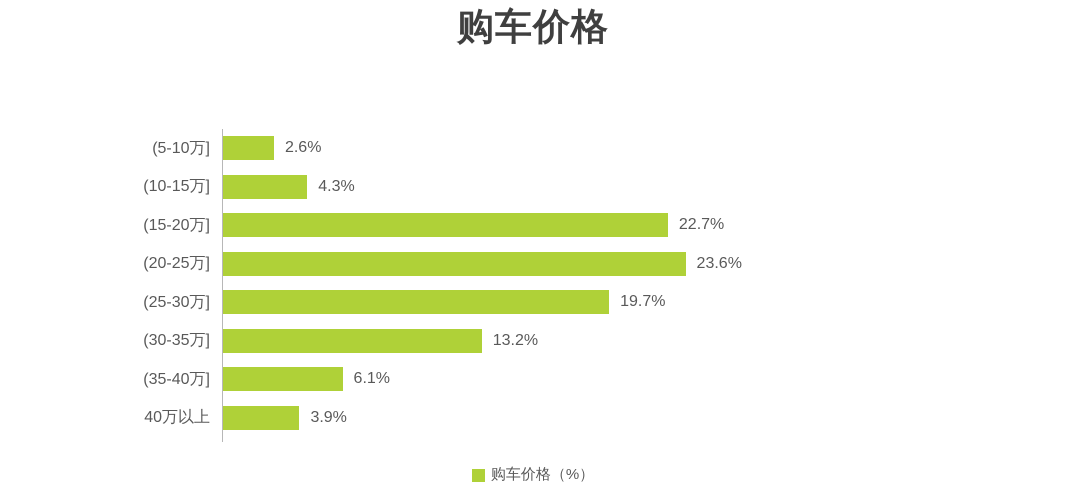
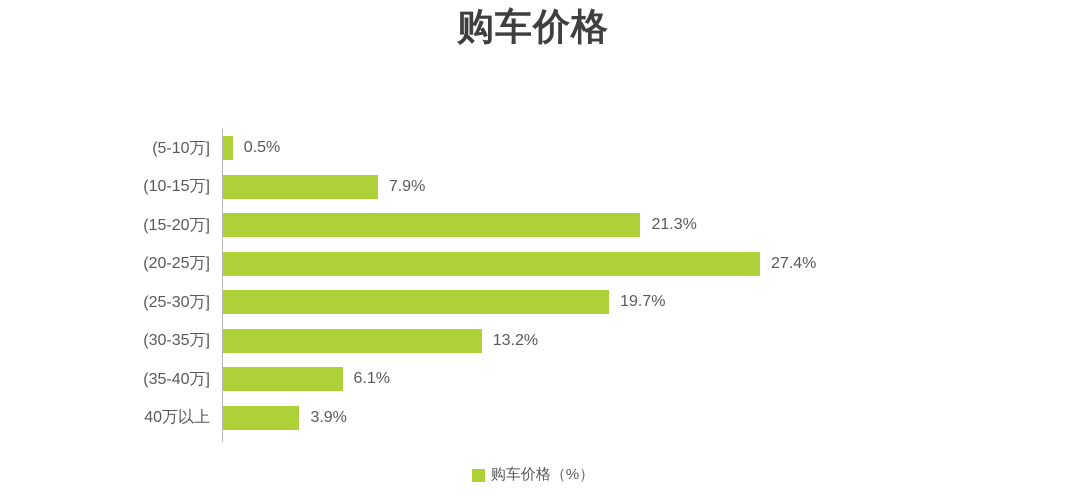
(5-10万]: 2.6% -> 0.5%
(10-15万]: 4.3% -> 7.9%
(15-20万]: 22.7% -> 21.3%
(20-25万]: 23.6% -> 27.4%
